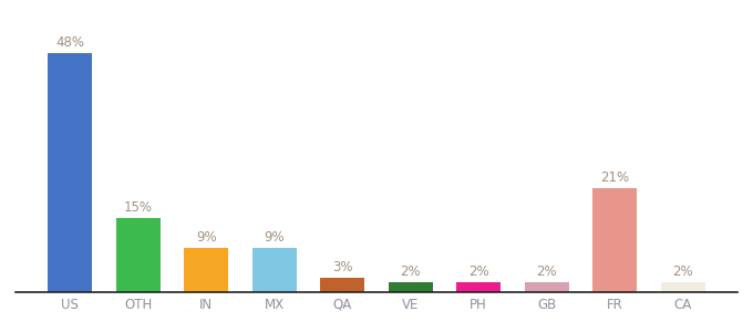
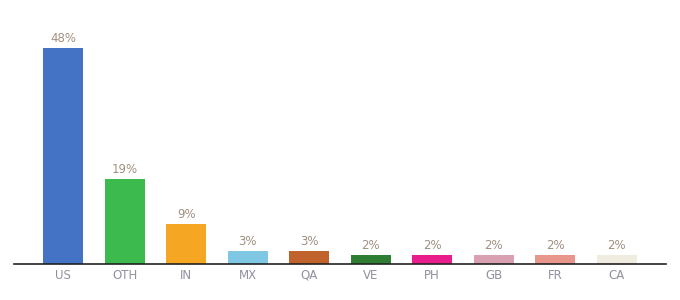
OTH: 15% -> 19%
MX: 9% -> 3%
FR: 21% -> 2%
